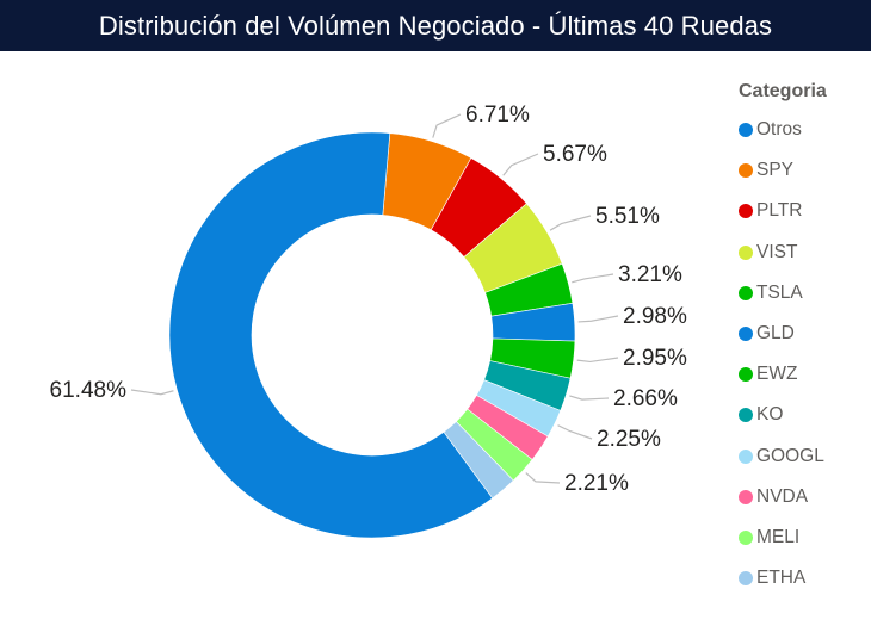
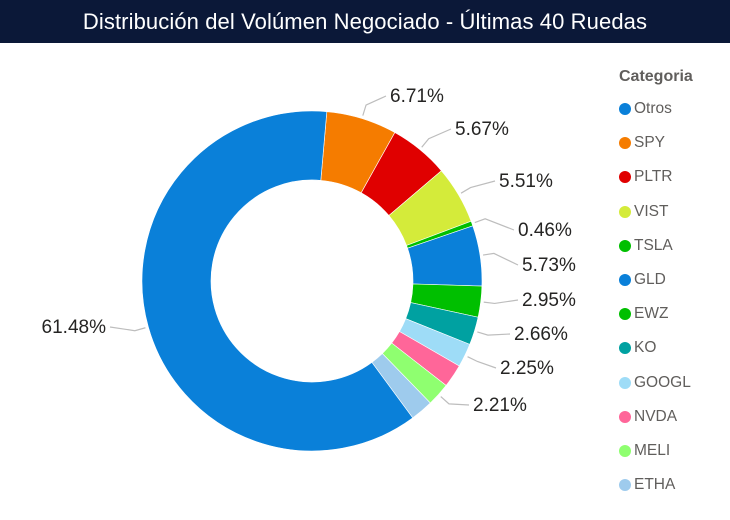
TSLA: 3.21% -> 0.46%
GLD: 2.98% -> 5.73%
